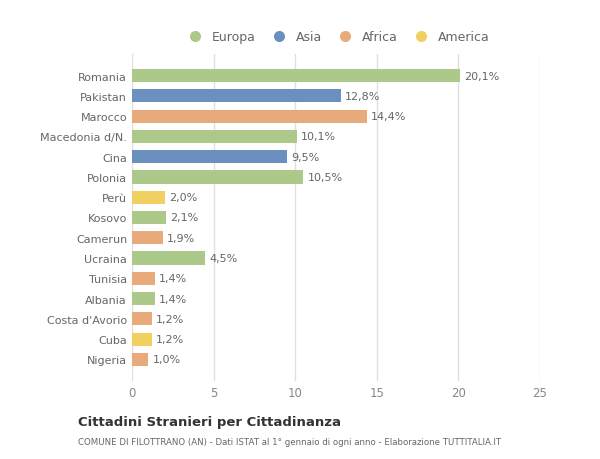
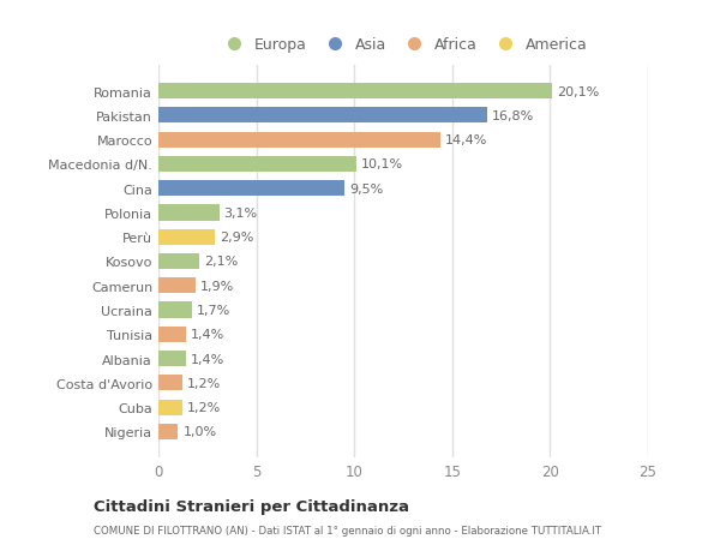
Pakistan: 12,8% -> 16,8%
Polonia: 10,5% -> 3,1%
Perù: 2,0% -> 2,9%
Ucraina: 4,5% -> 1,7%
